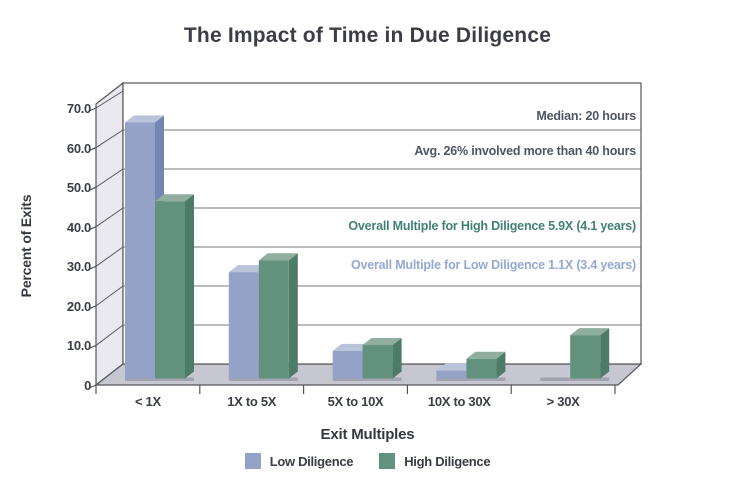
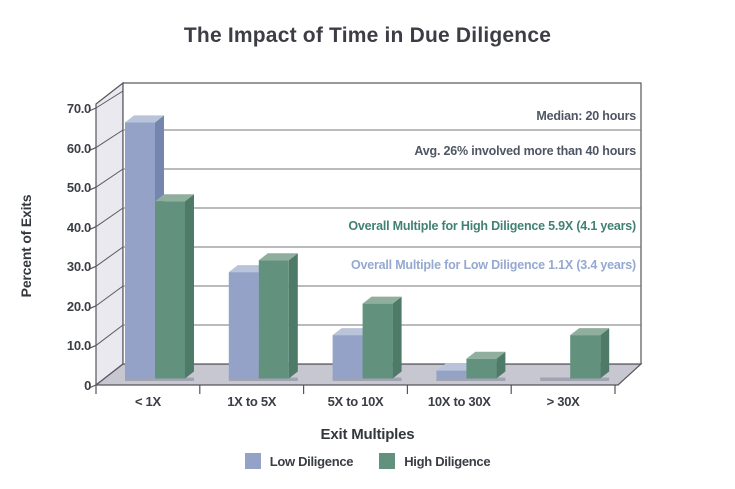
Low Diligence/5X to 10X: 7 -> 11
High Diligence/5X to 10X: 8 -> 19
